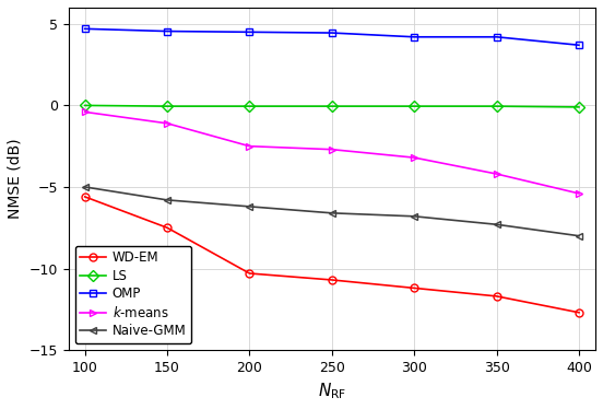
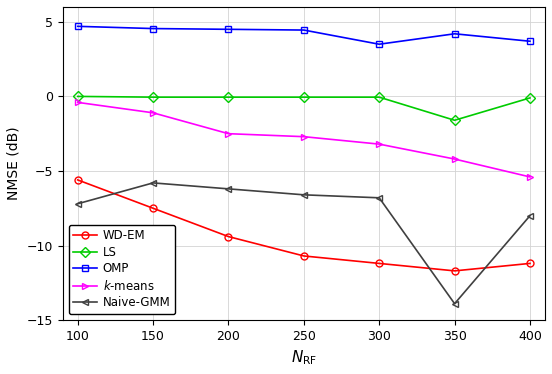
Naive-GMM/100: -5.0 -> -7.2
WD-EM/200: -10.3 -> -9.4
OMP/300: 4.2 -> 3.5
LS/350: -0.1 -> -1.6
Naive-GMM/350: -7.3 -> -13.9
WD-EM/400: -12.7 -> -11.2
